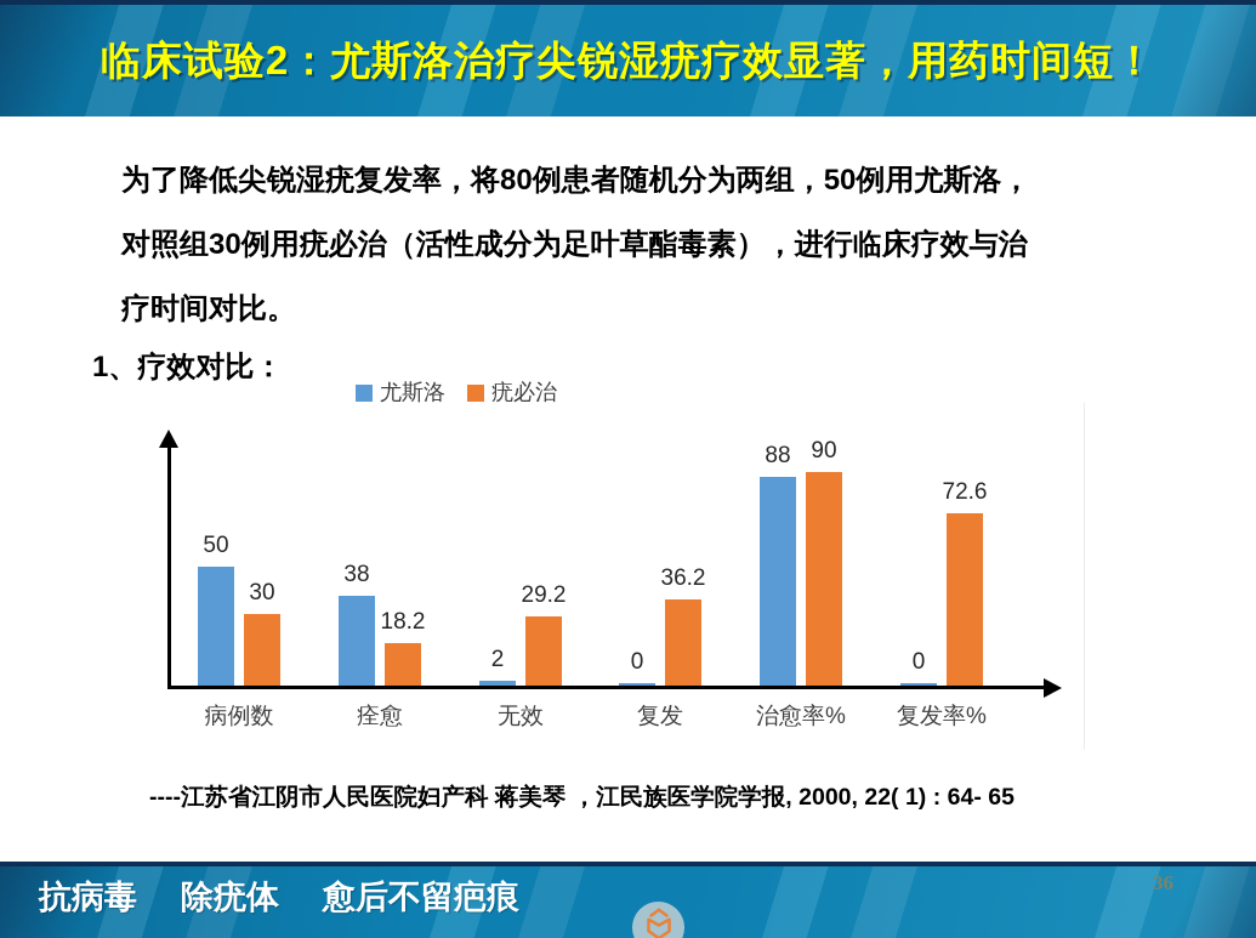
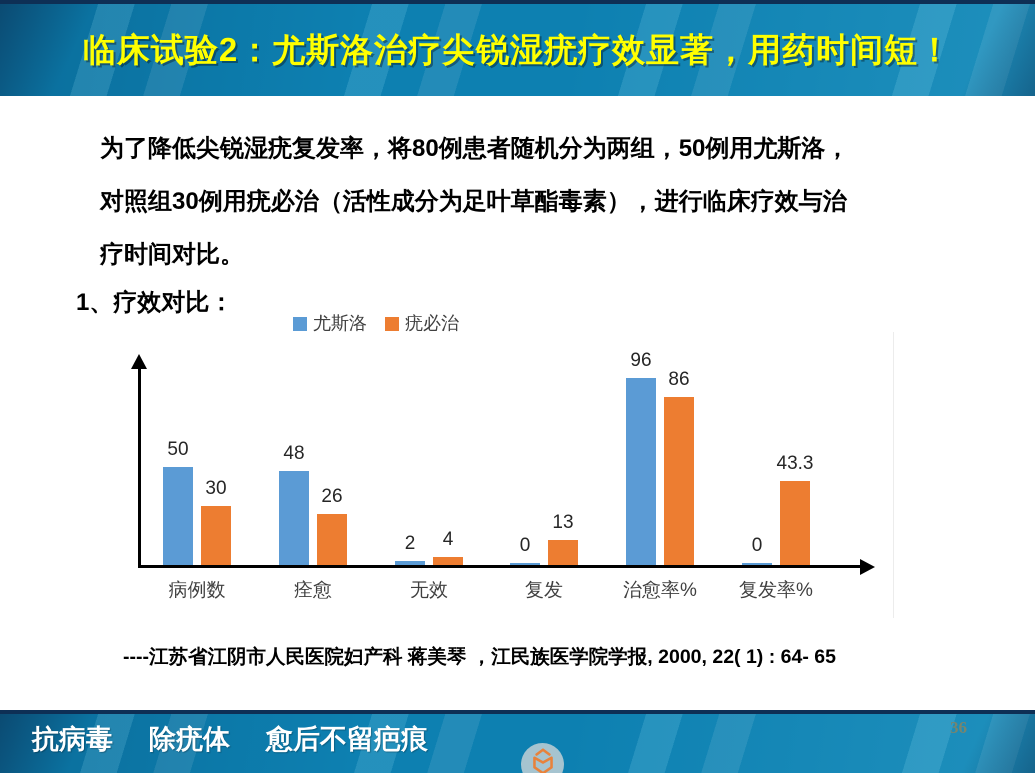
尤斯洛/痊愈: 38 -> 48
疣必治/痊愈: 18.2 -> 26
疣必治/无效: 29.2 -> 4
疣必治/复发: 36.2 -> 13
尤斯洛/治愈率%: 88 -> 96
疣必治/治愈率%: 90 -> 86
疣必治/复发率%: 72.6 -> 43.3
